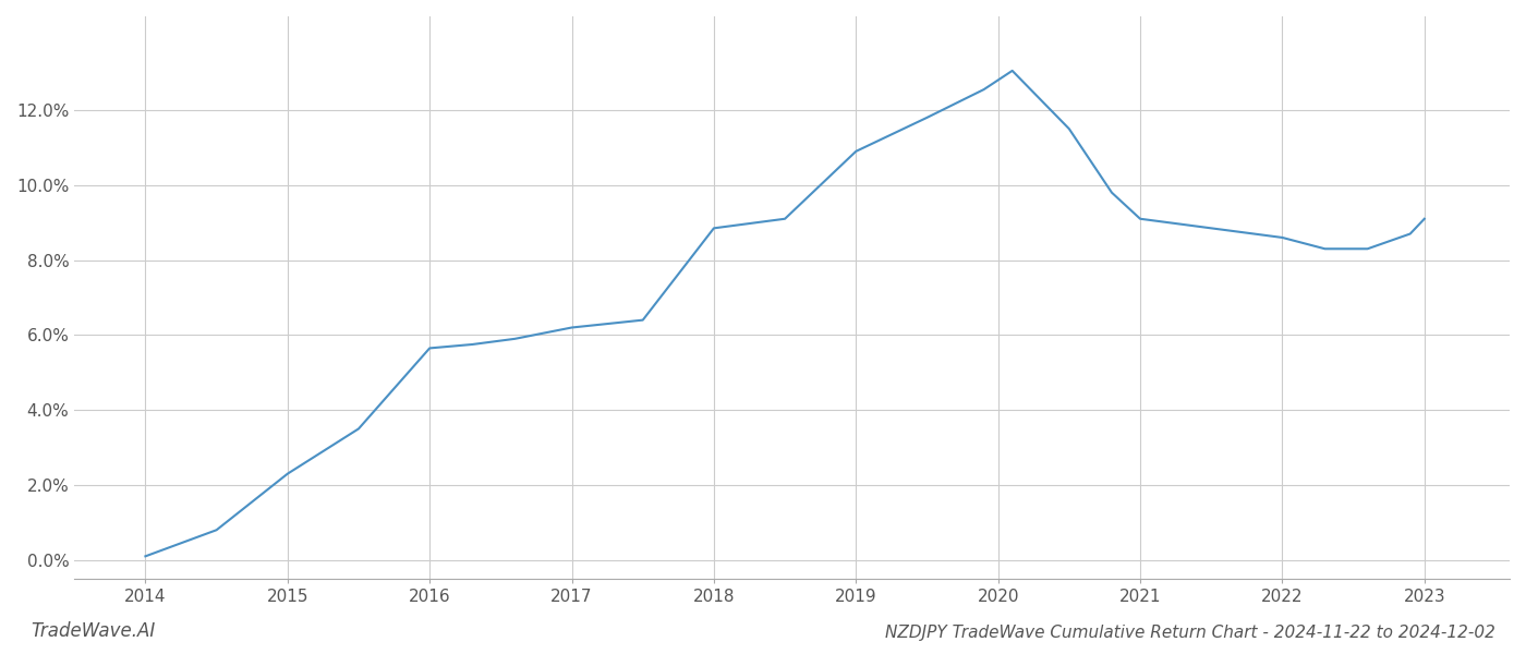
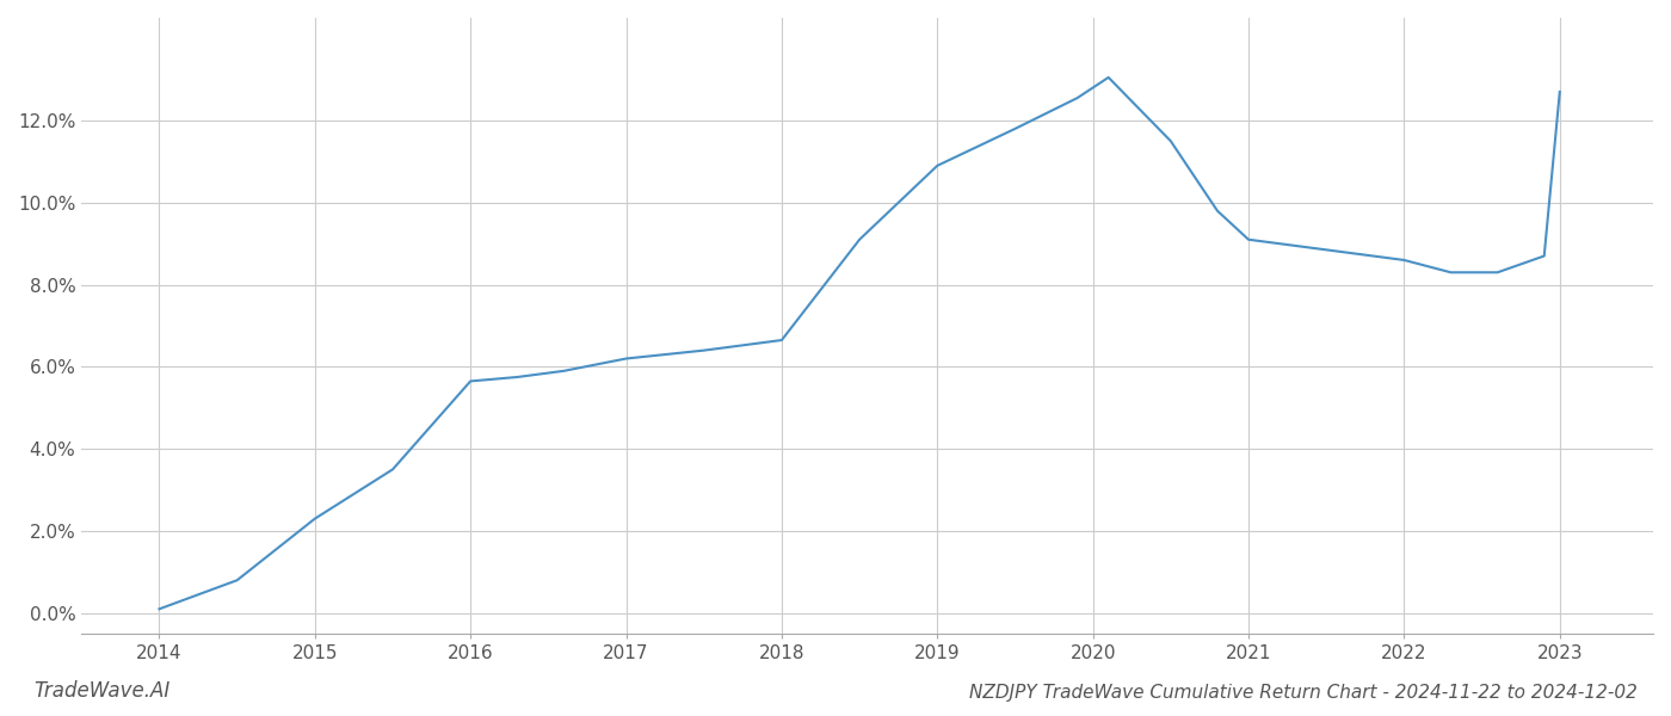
2018: 8.85% -> 6.65%
2023: 9.10% -> 12.70%
